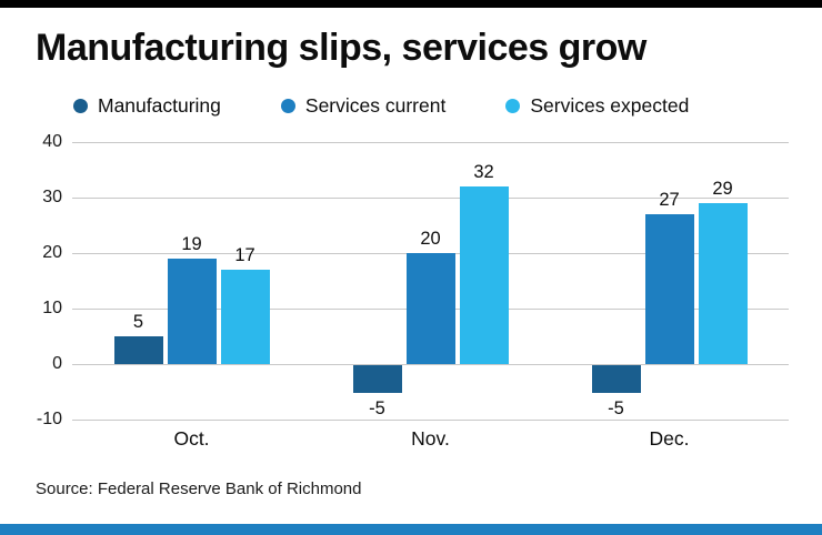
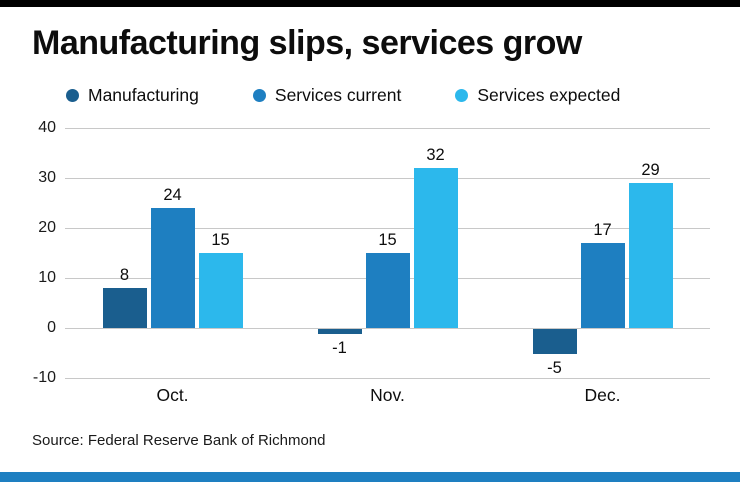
Manufacturing/Oct.: 5 -> 8
Services current/Oct.: 19 -> 24
Services expected/Oct.: 17 -> 15
Manufacturing/Nov.: -5 -> -1
Services current/Nov.: 20 -> 15
Services current/Dec.: 27 -> 17
